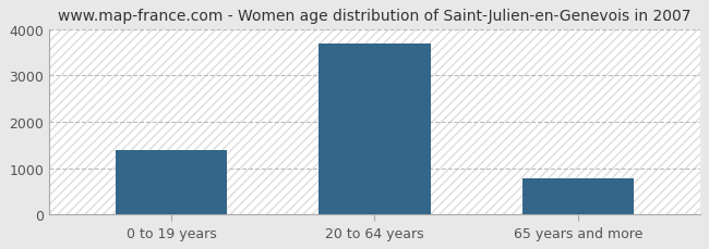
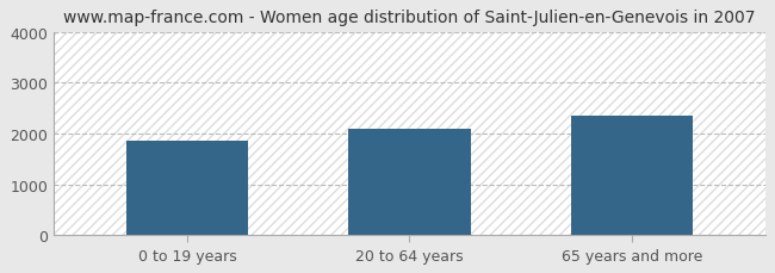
0 to 19 years: 1400 -> 1850
20 to 64 years: 3680 -> 2100
65 years and more: 790 -> 2350
